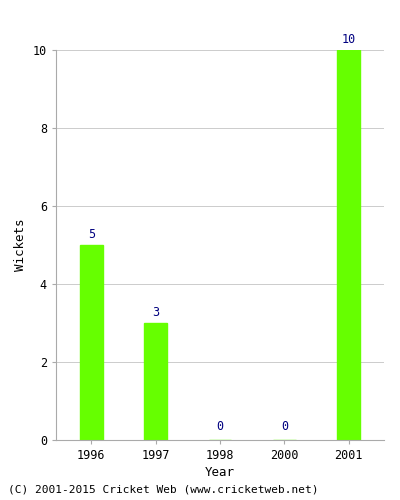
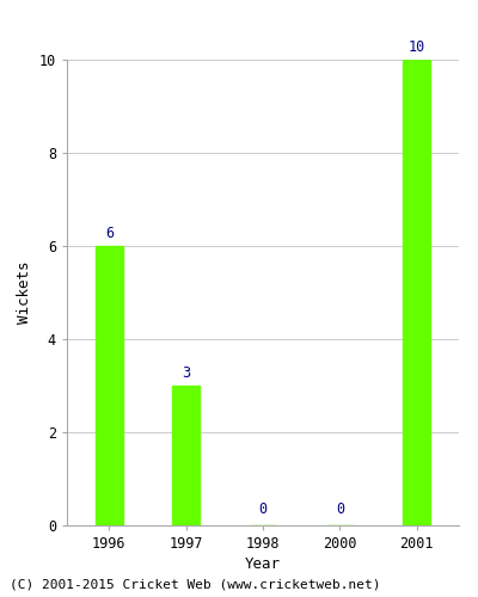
1996: 5 -> 6
